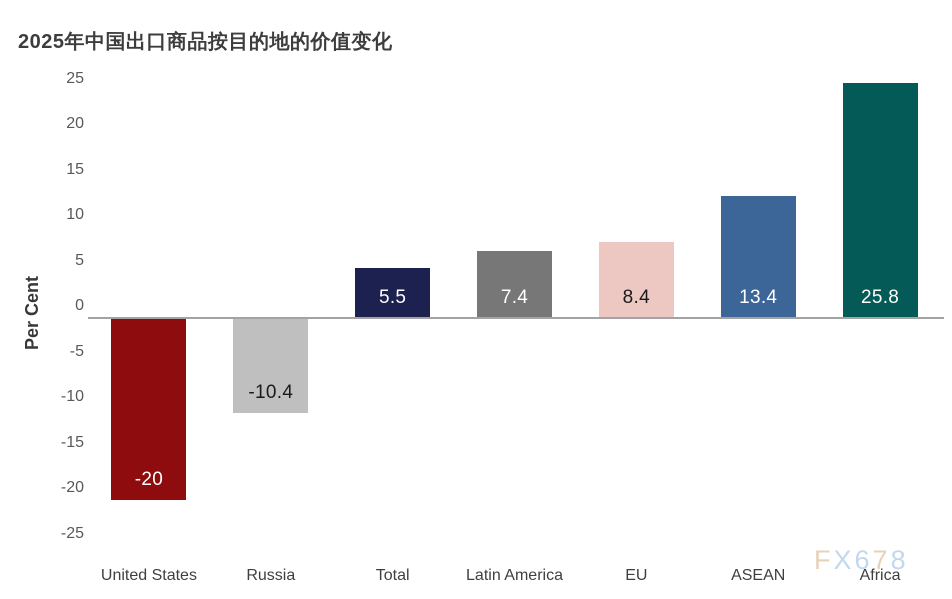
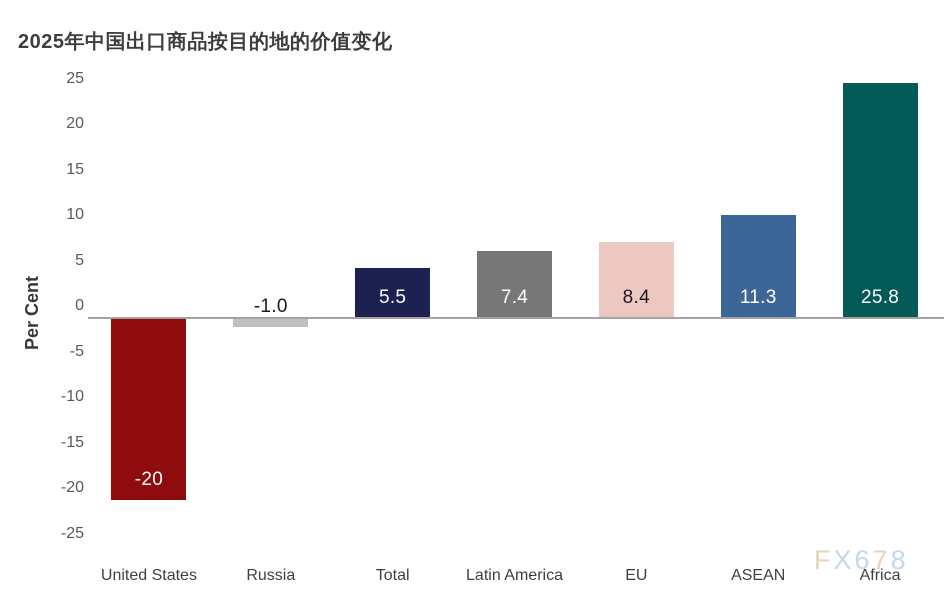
Russia: -10.4 -> -1.0
ASEAN: 13.4 -> 11.3
